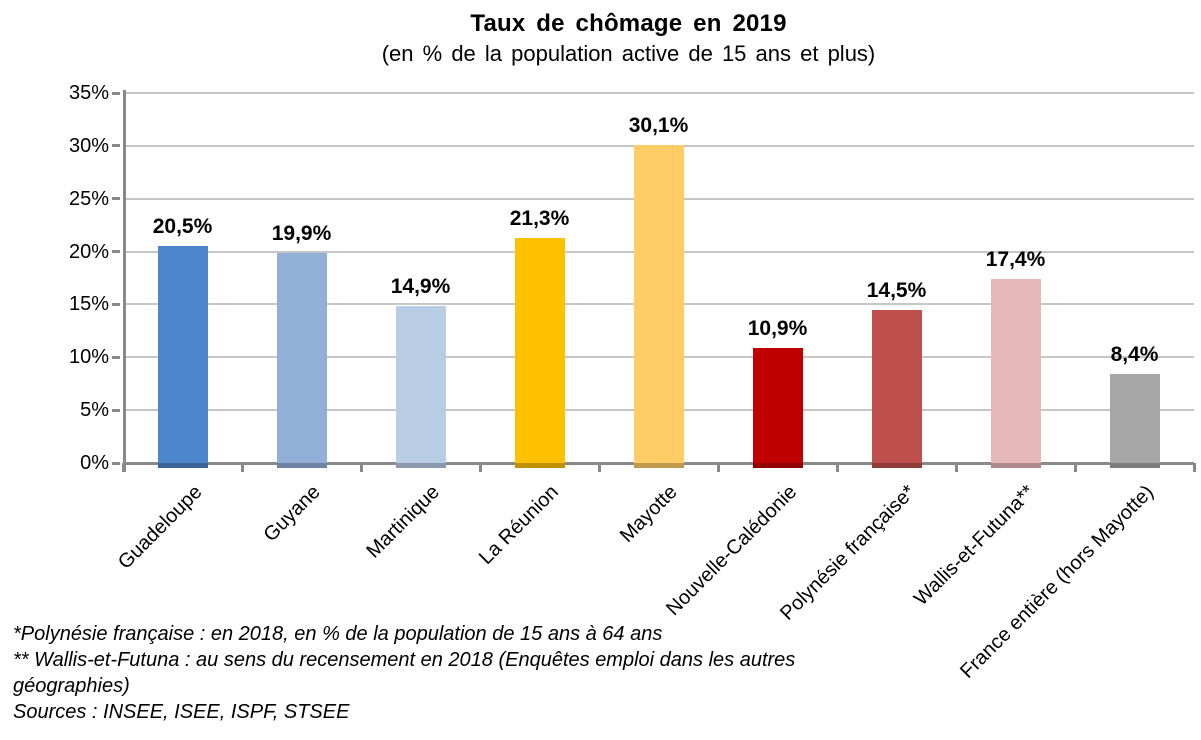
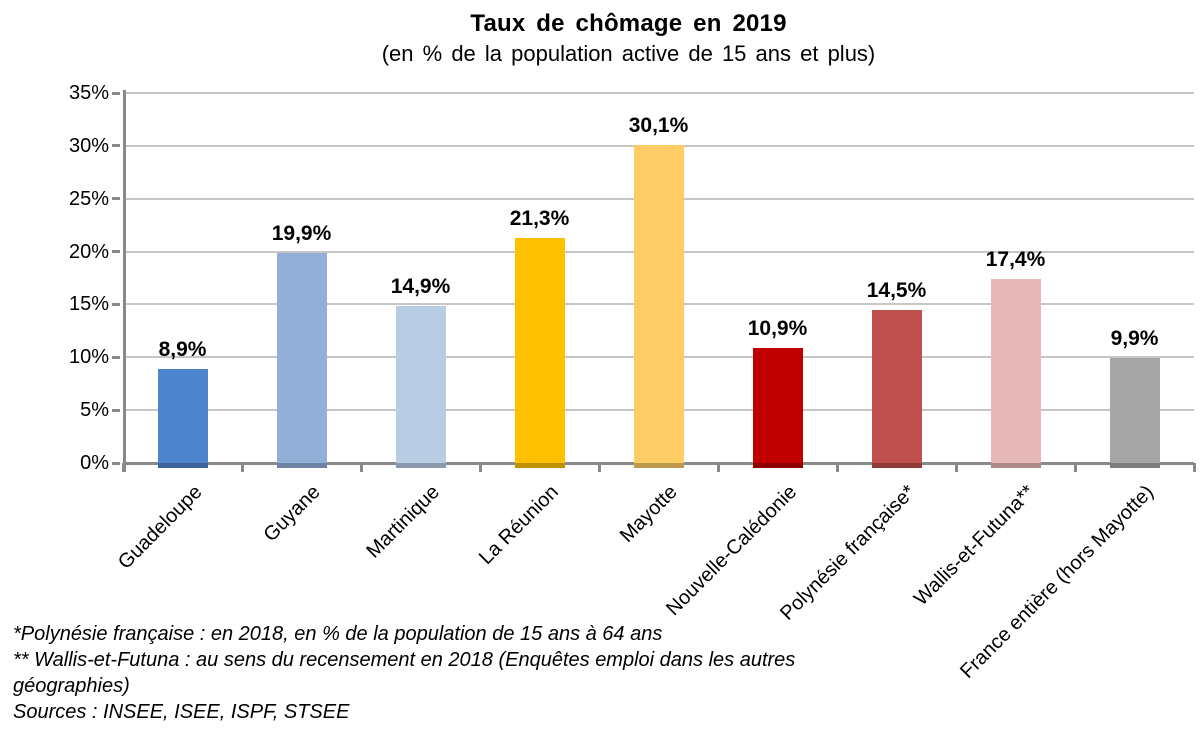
Guadeloupe: 20,5% -> 8,9%
France entière (hors Mayotte): 8,4% -> 9,9%
